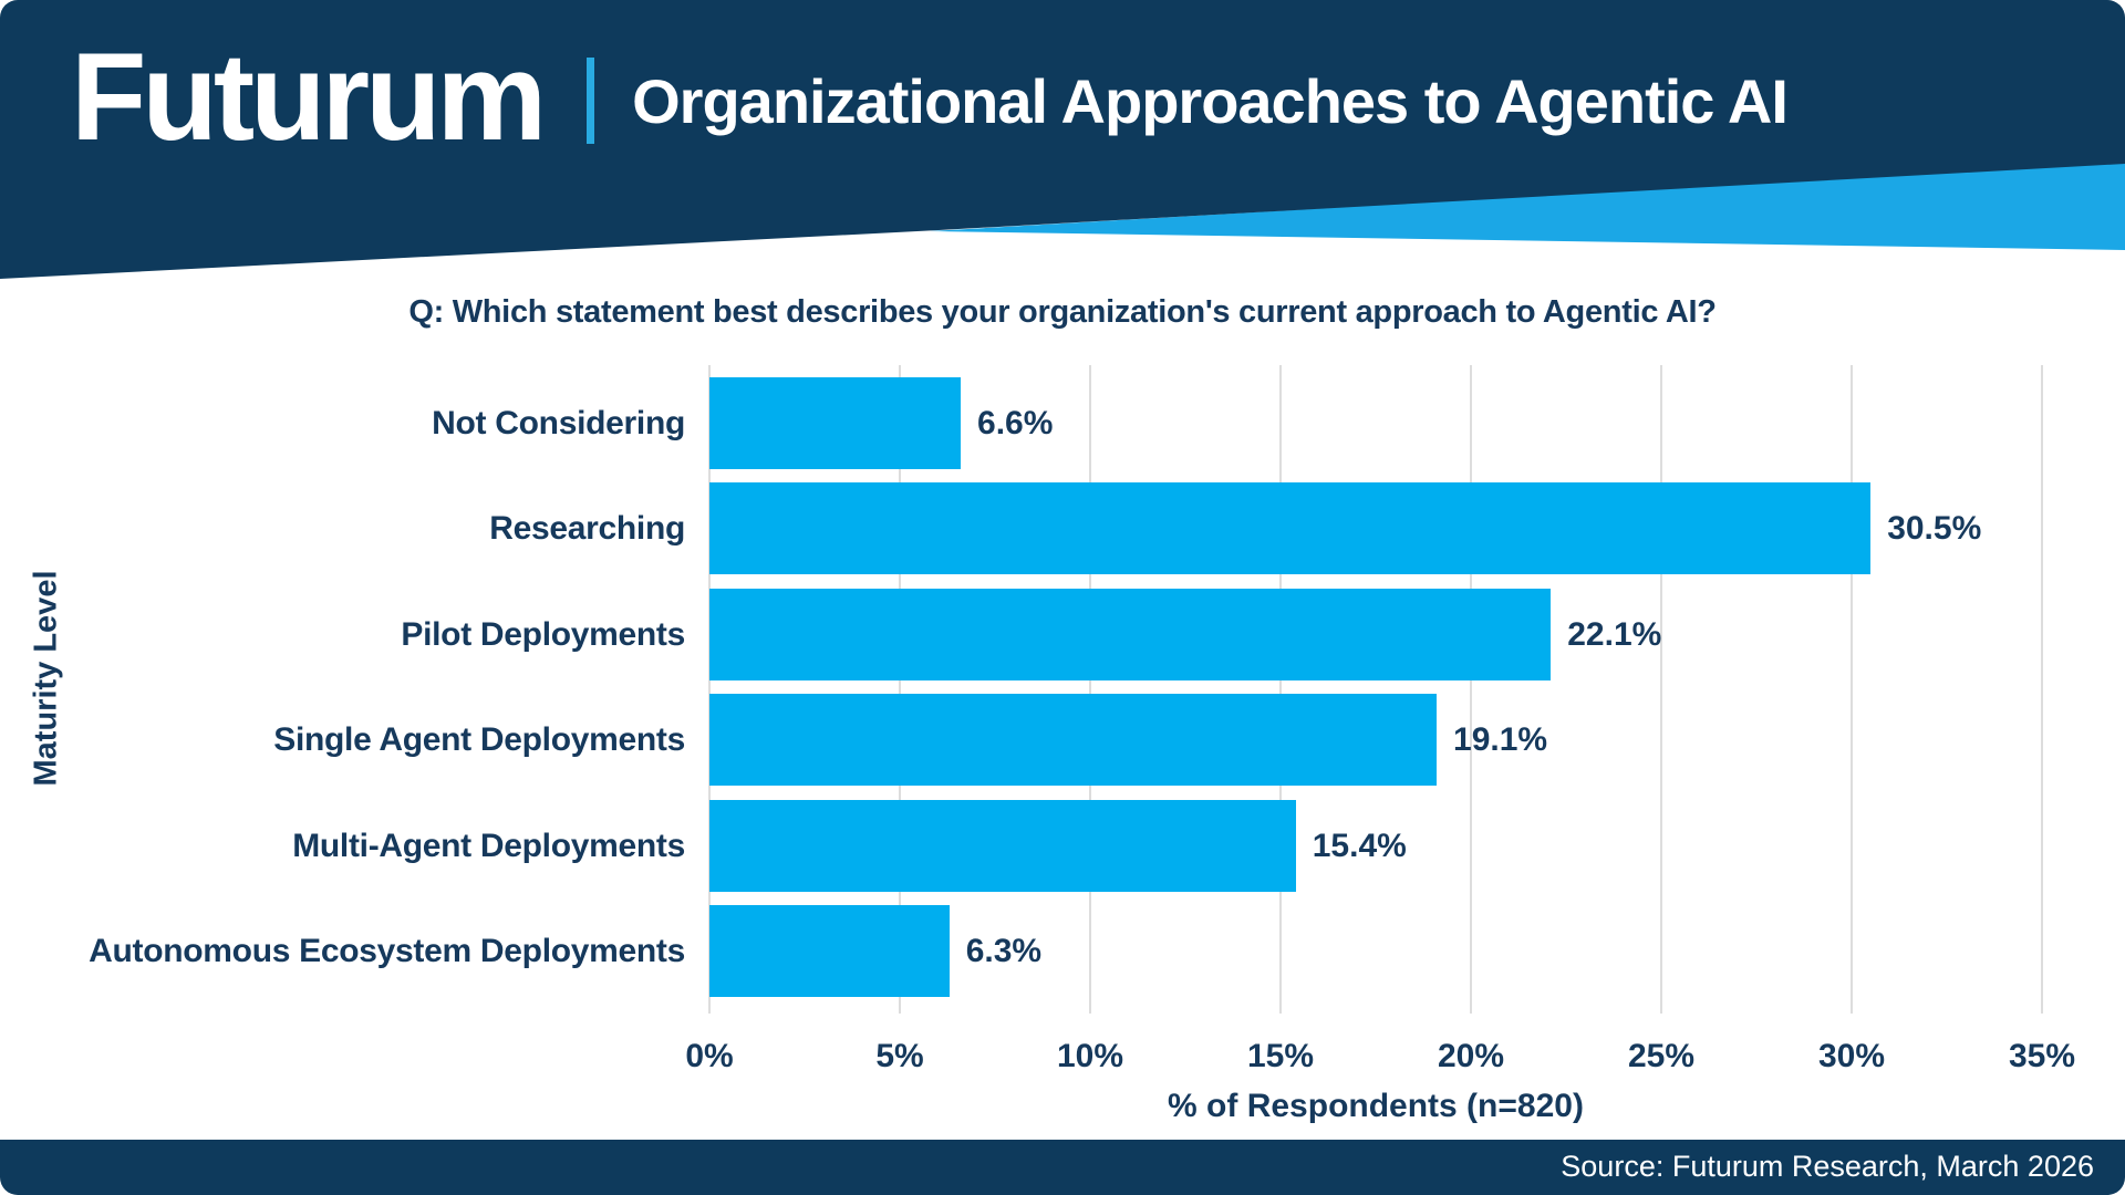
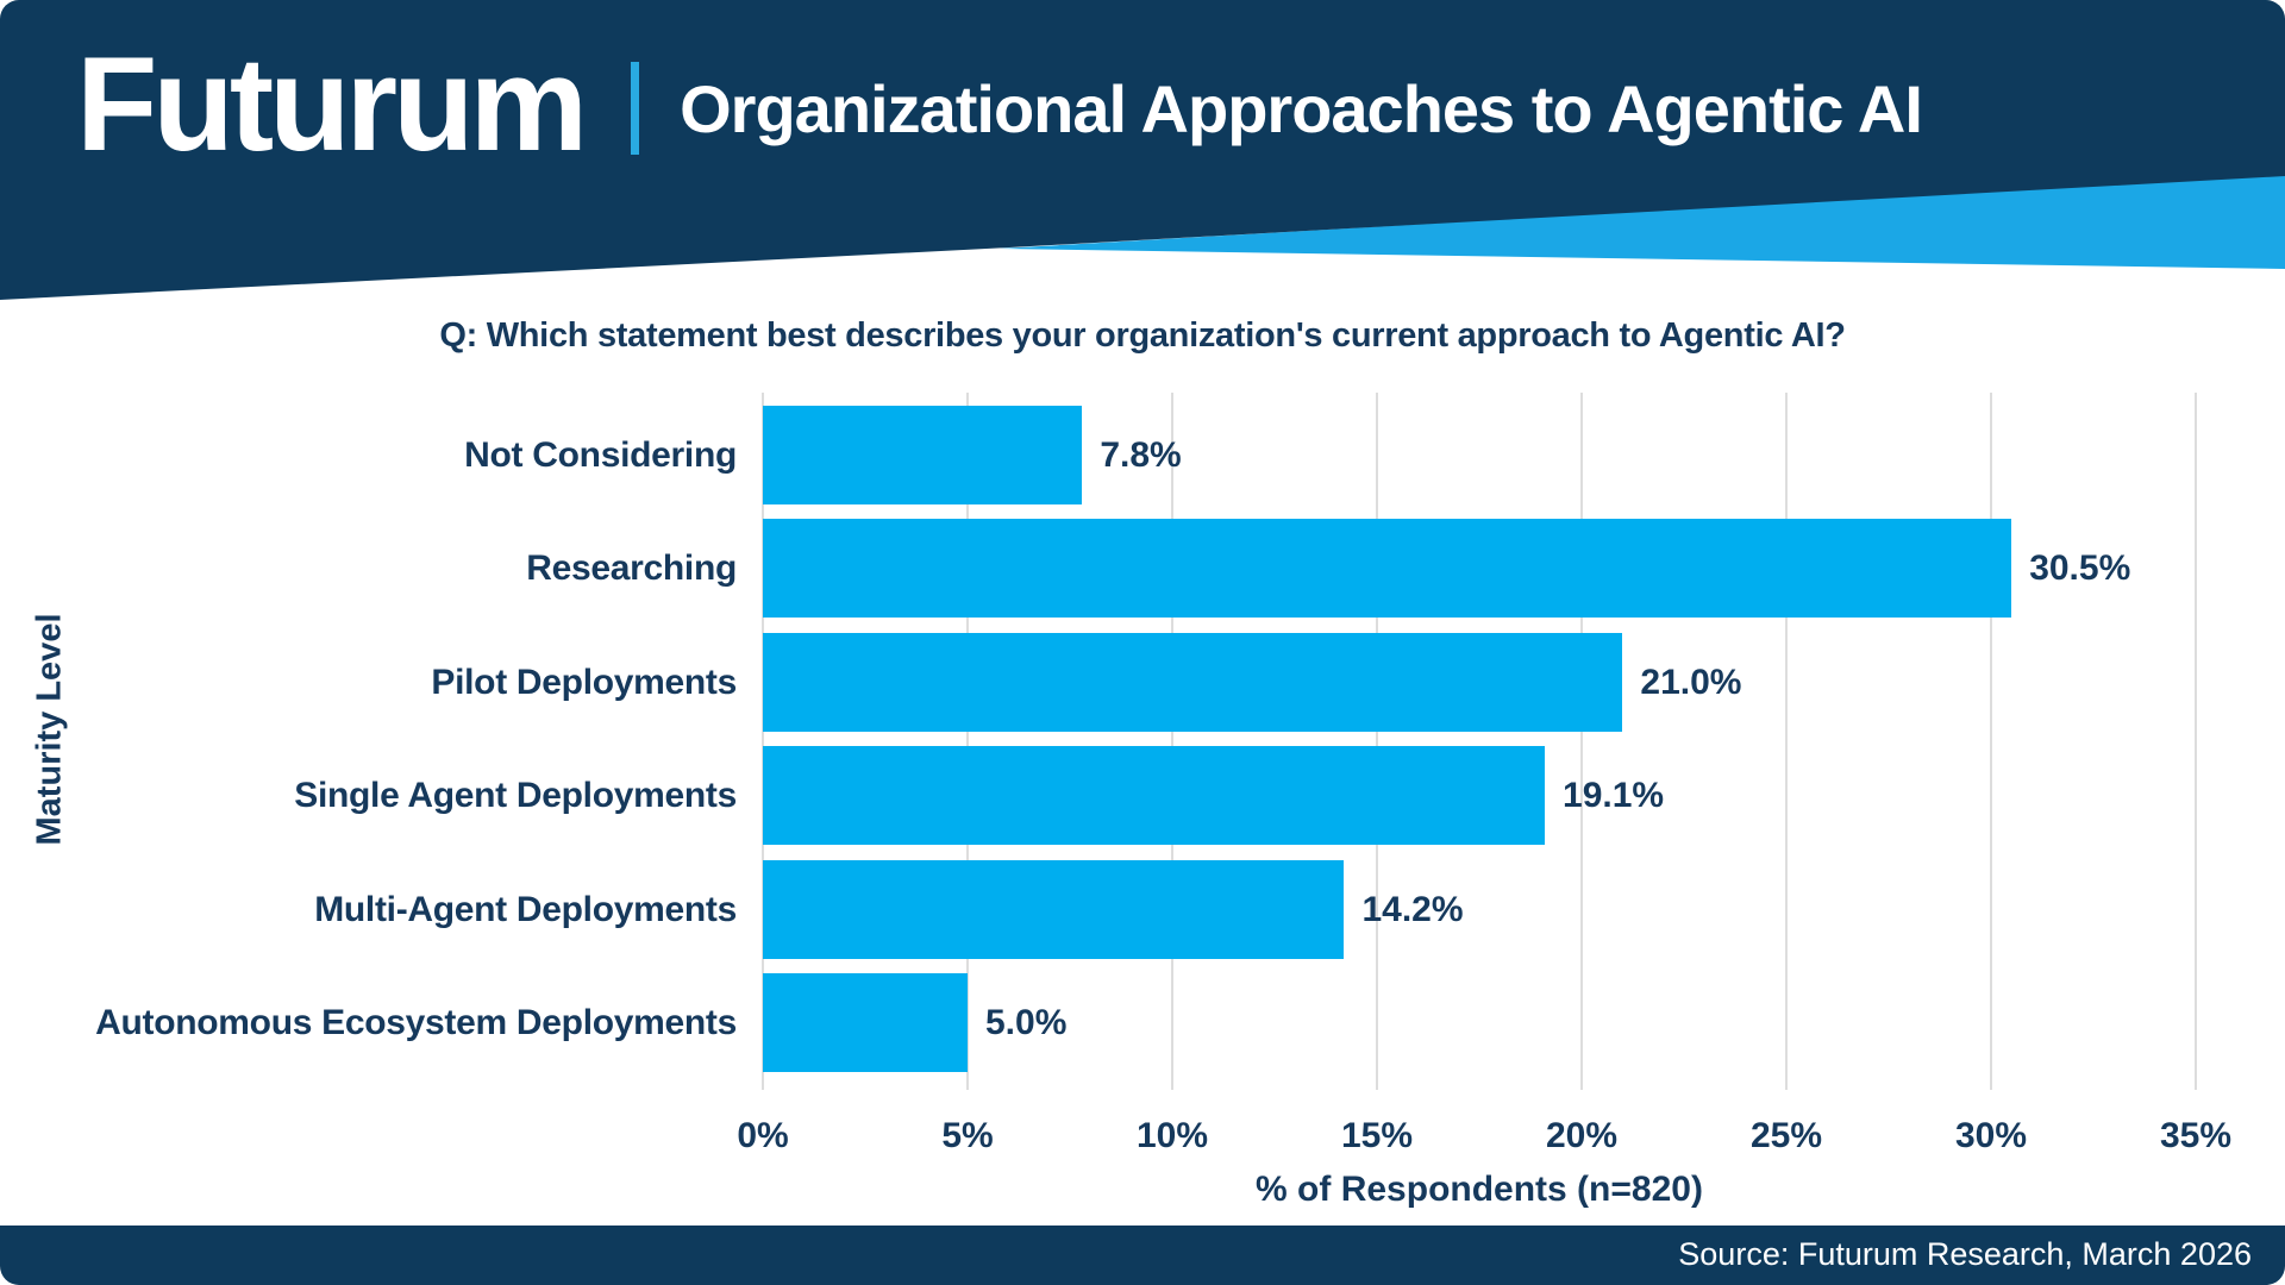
Not Considering: 6.6% -> 7.8%
Pilot Deployments: 22.1% -> 21.0%
Multi-Agent Deployments: 15.4% -> 14.2%
Autonomous Ecosystem Deployments: 6.3% -> 5.0%
